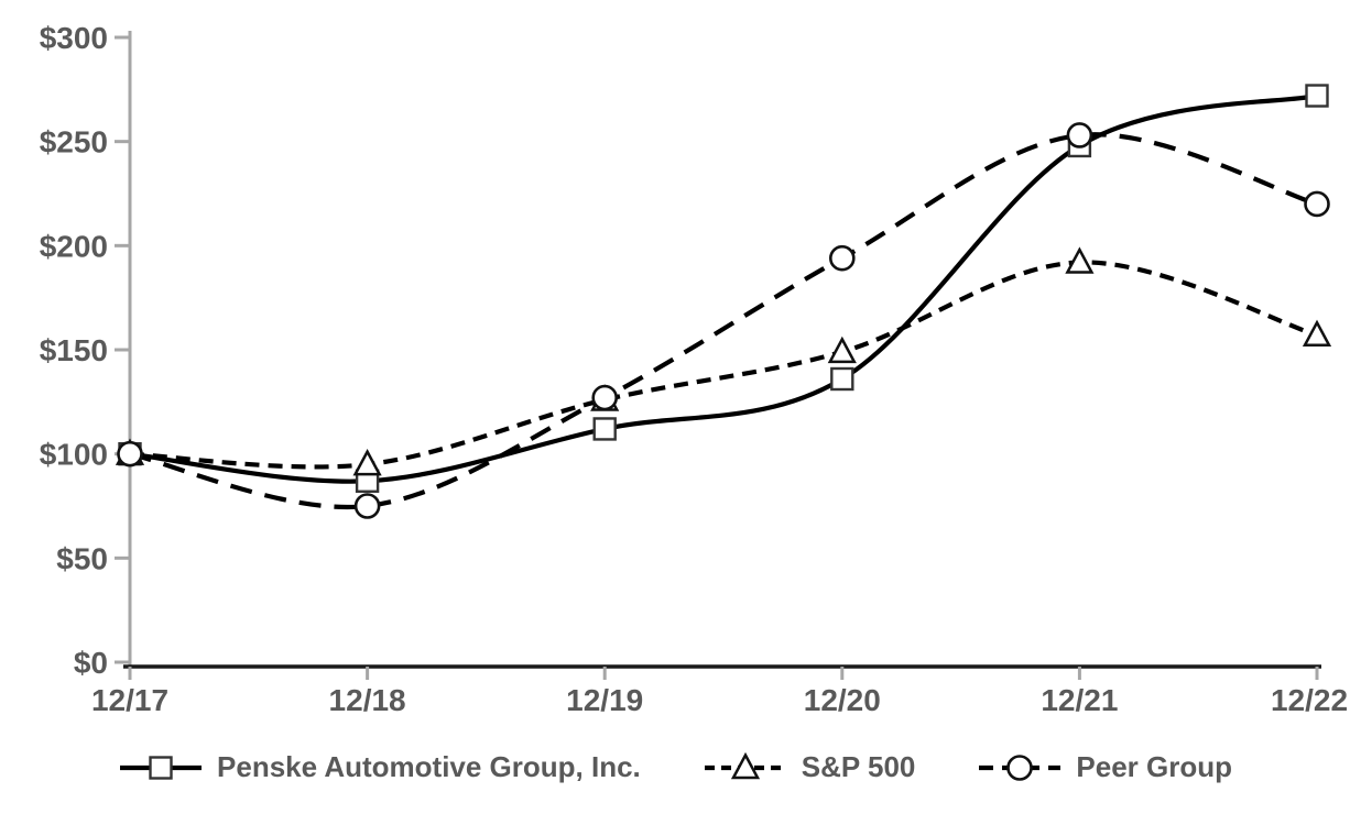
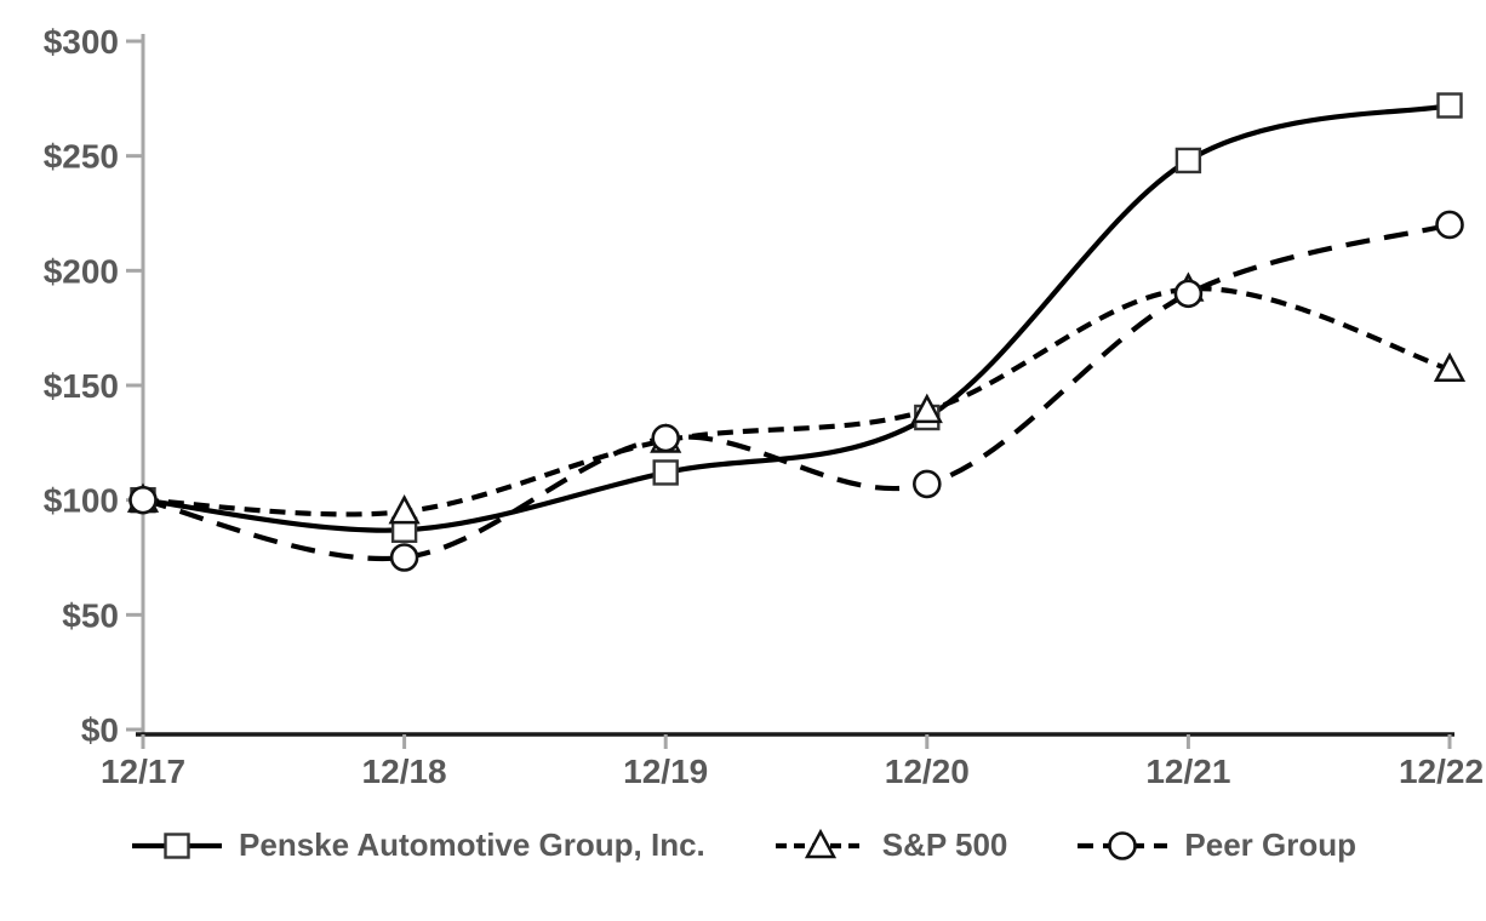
S&P 500/12/20: $149 -> $139
Peer Group/12/20: $194 -> $107
Peer Group/12/21: $253 -> $190
